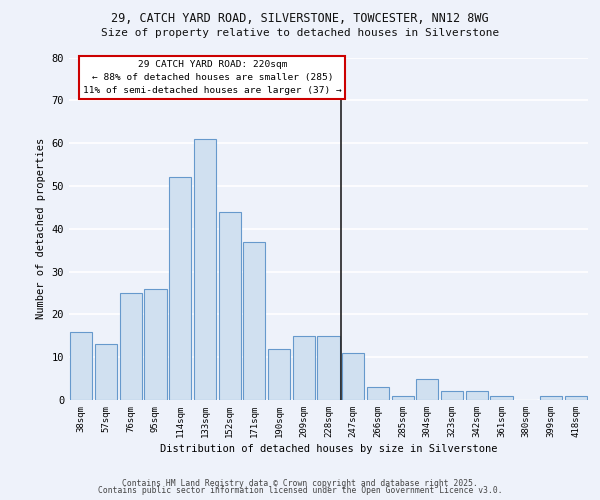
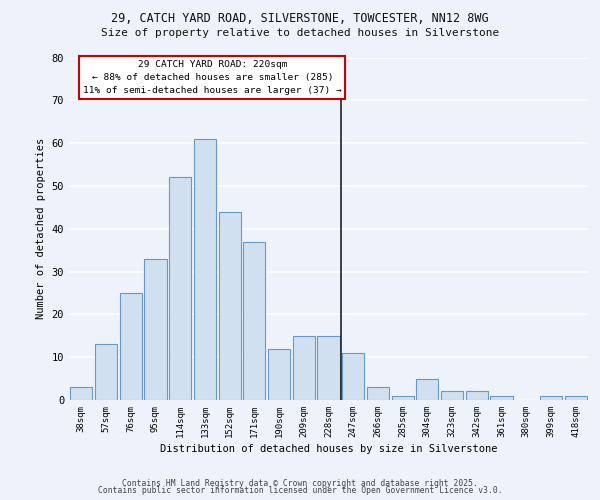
38sqm: 16 -> 3
95sqm: 26 -> 33
